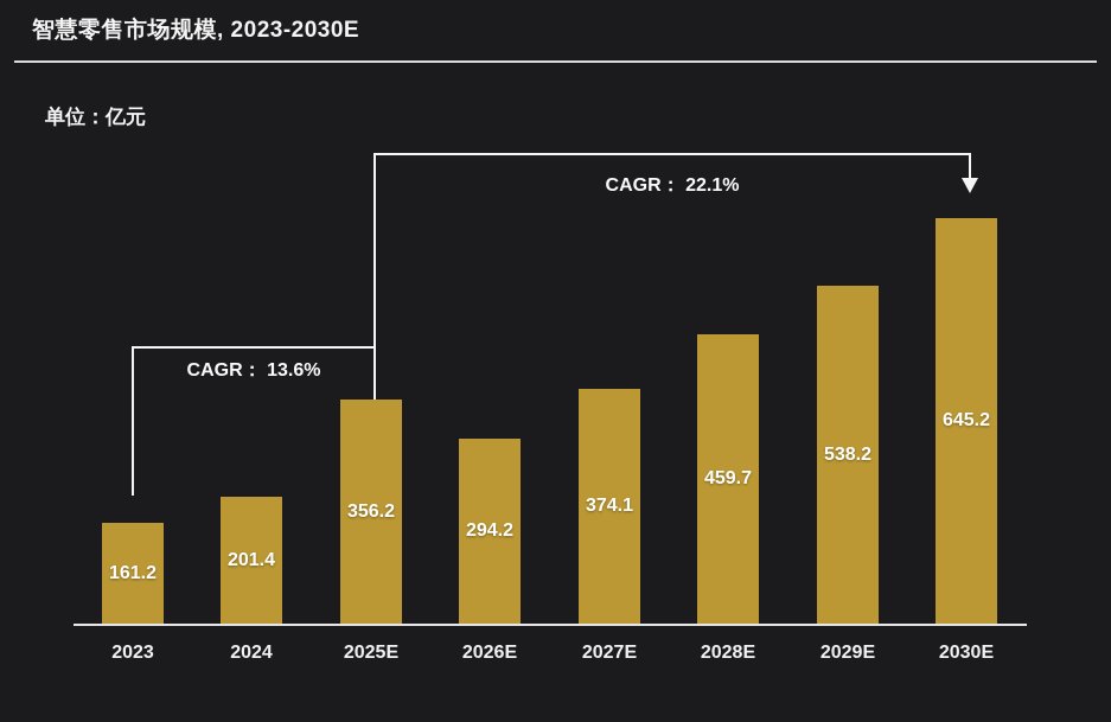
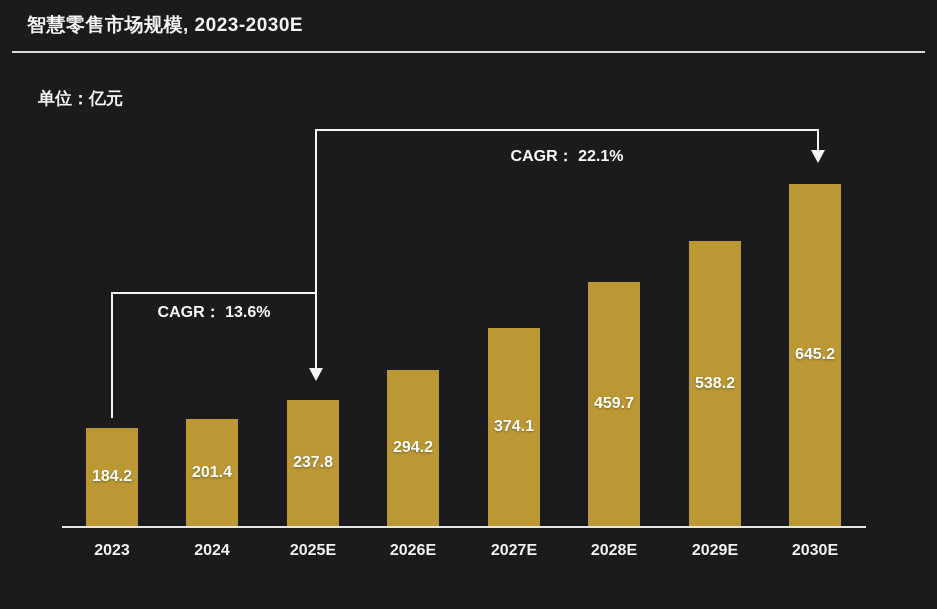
2023: 161.2 -> 184.2
2025E: 356.2 -> 237.8
